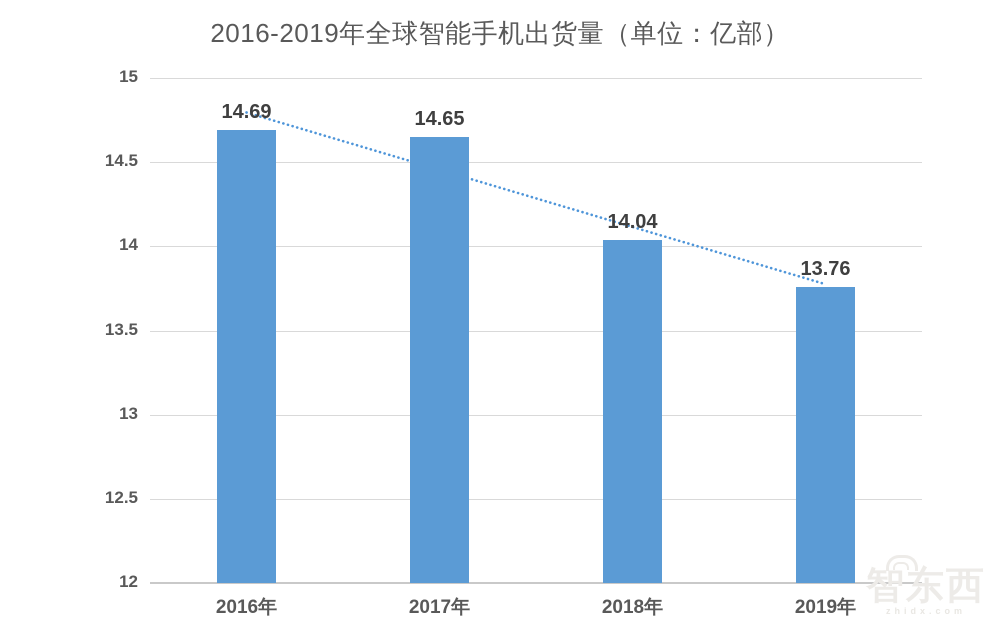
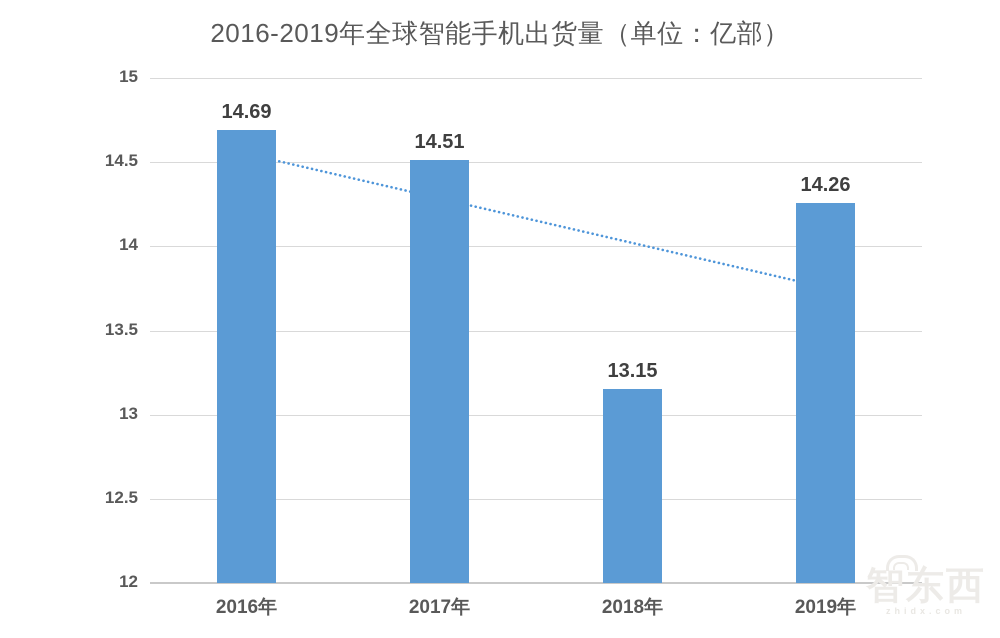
2017年: 14.65 -> 14.51
2018年: 14.04 -> 13.15
2019年: 13.76 -> 14.26
